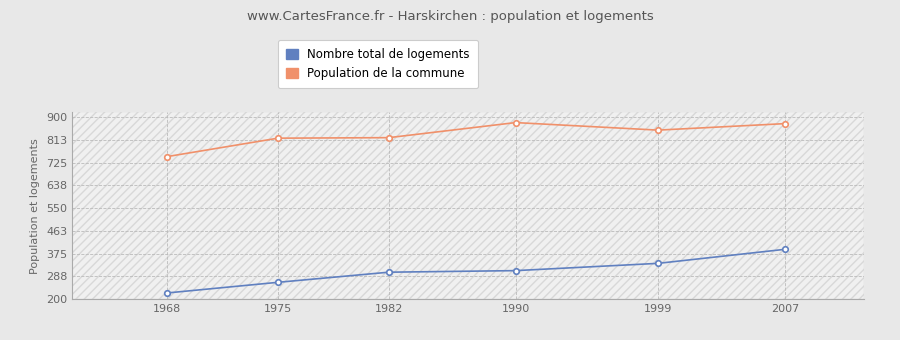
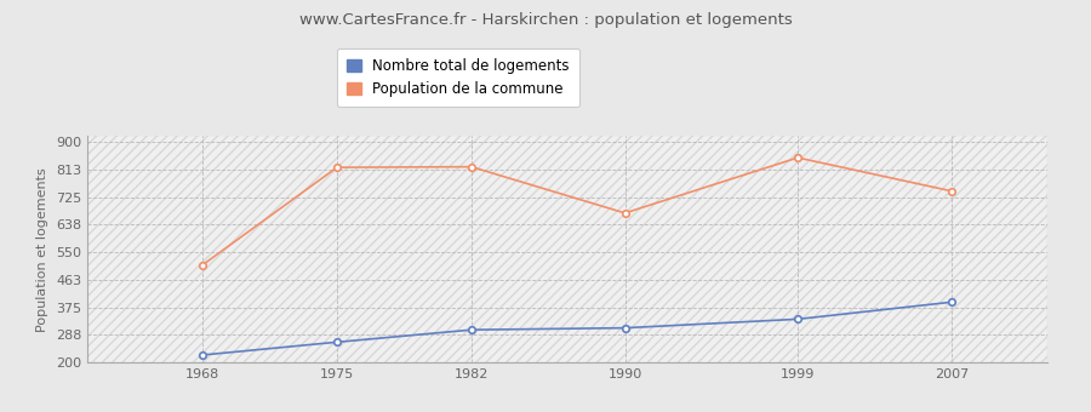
Population de la commune/1968: 749 -> 510
Population de la commune/1990: 880 -> 675
Population de la commune/2007: 876 -> 745
